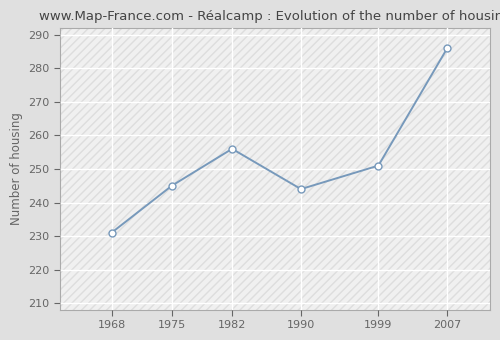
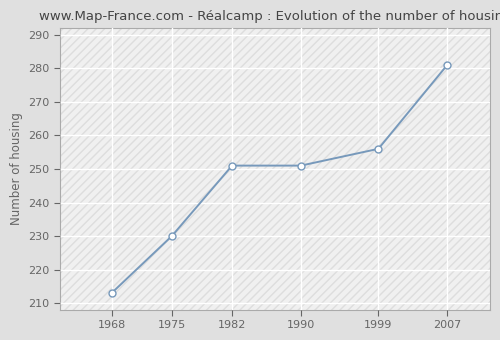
1968: 231 -> 213
1975: 245 -> 230
1982: 256 -> 251
1990: 244 -> 251
1999: 251 -> 256
2007: 286 -> 281
